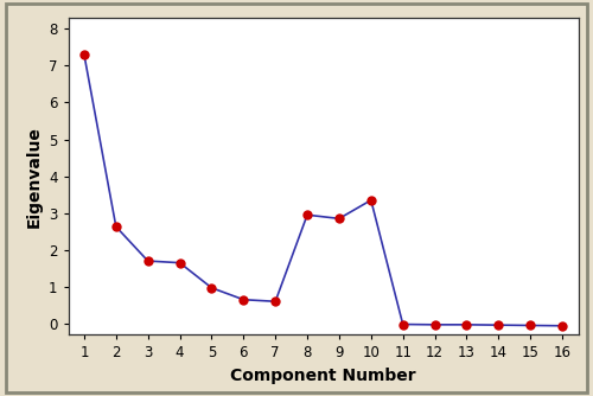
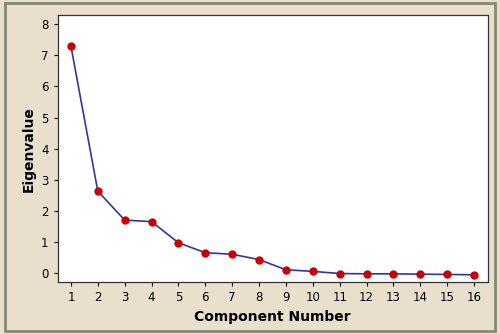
8: 2.95 -> 0.43
9: 2.85 -> 0.10
10: 3.35 -> 0.05
